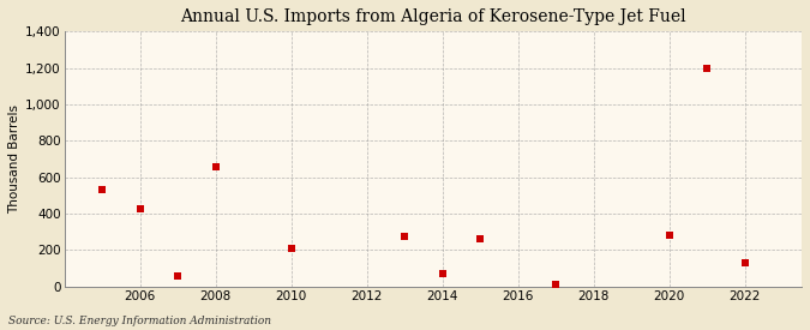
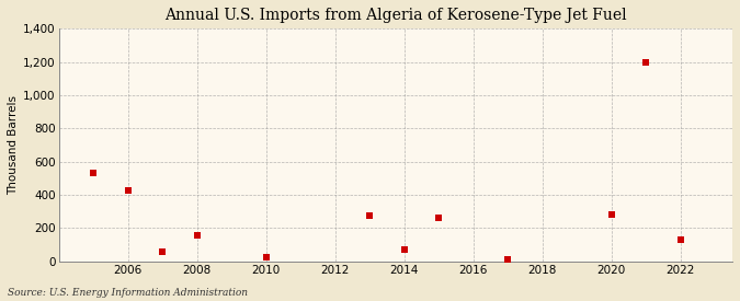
2008: 660 -> 160
2010: 210 -> 20
